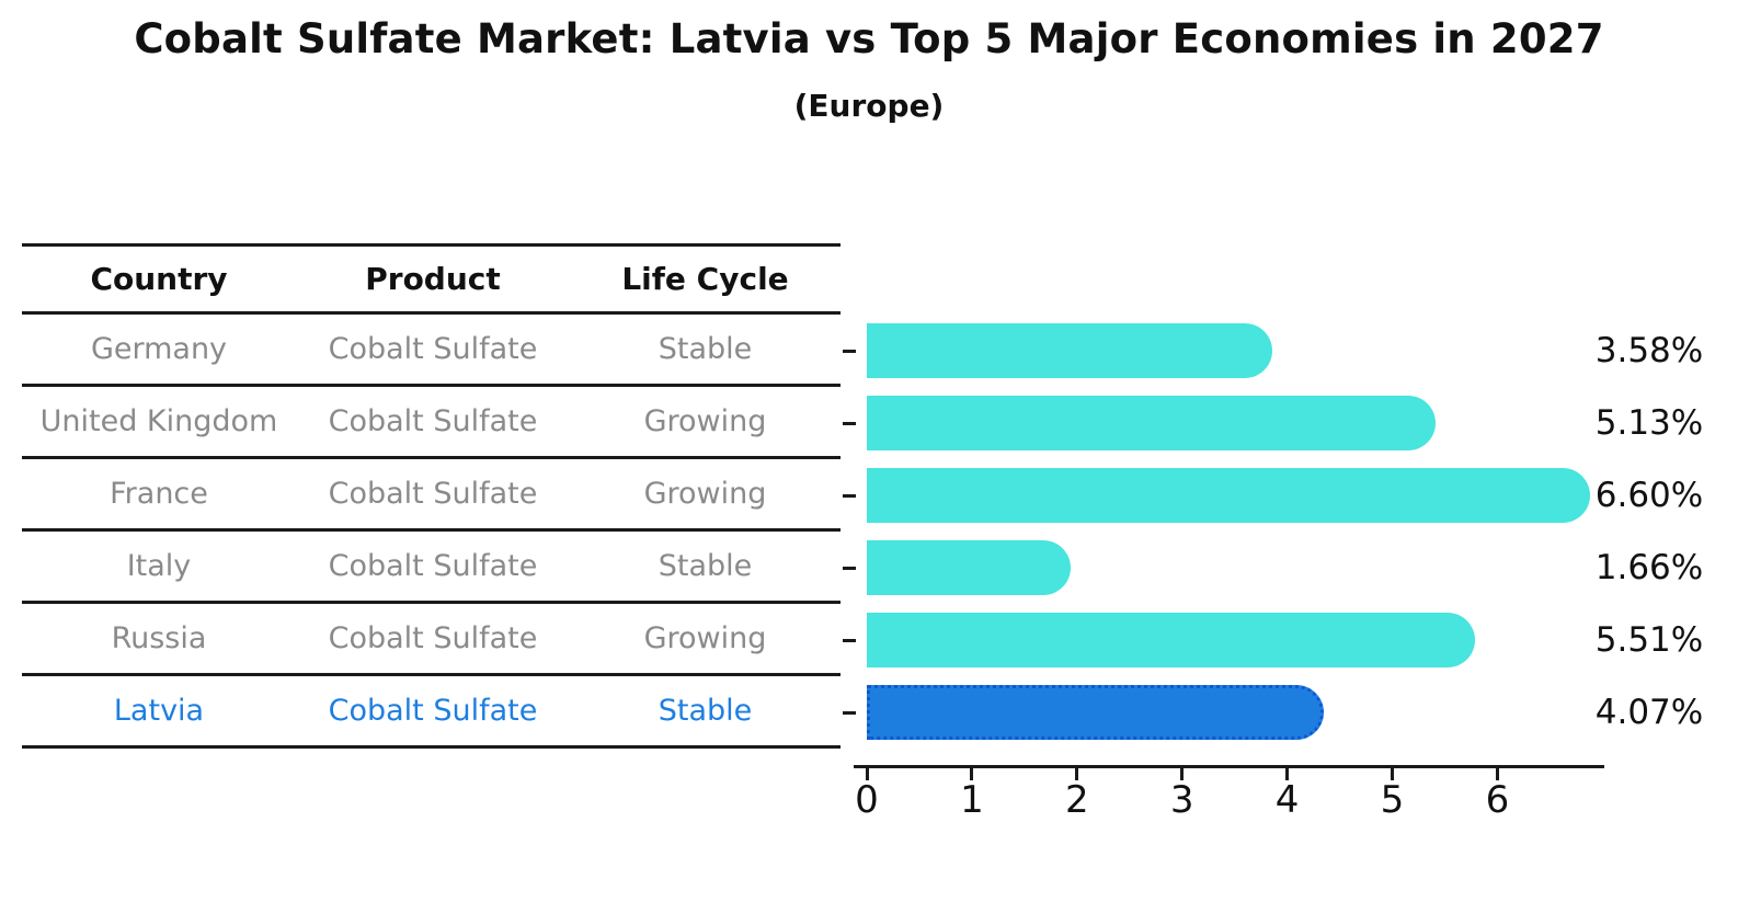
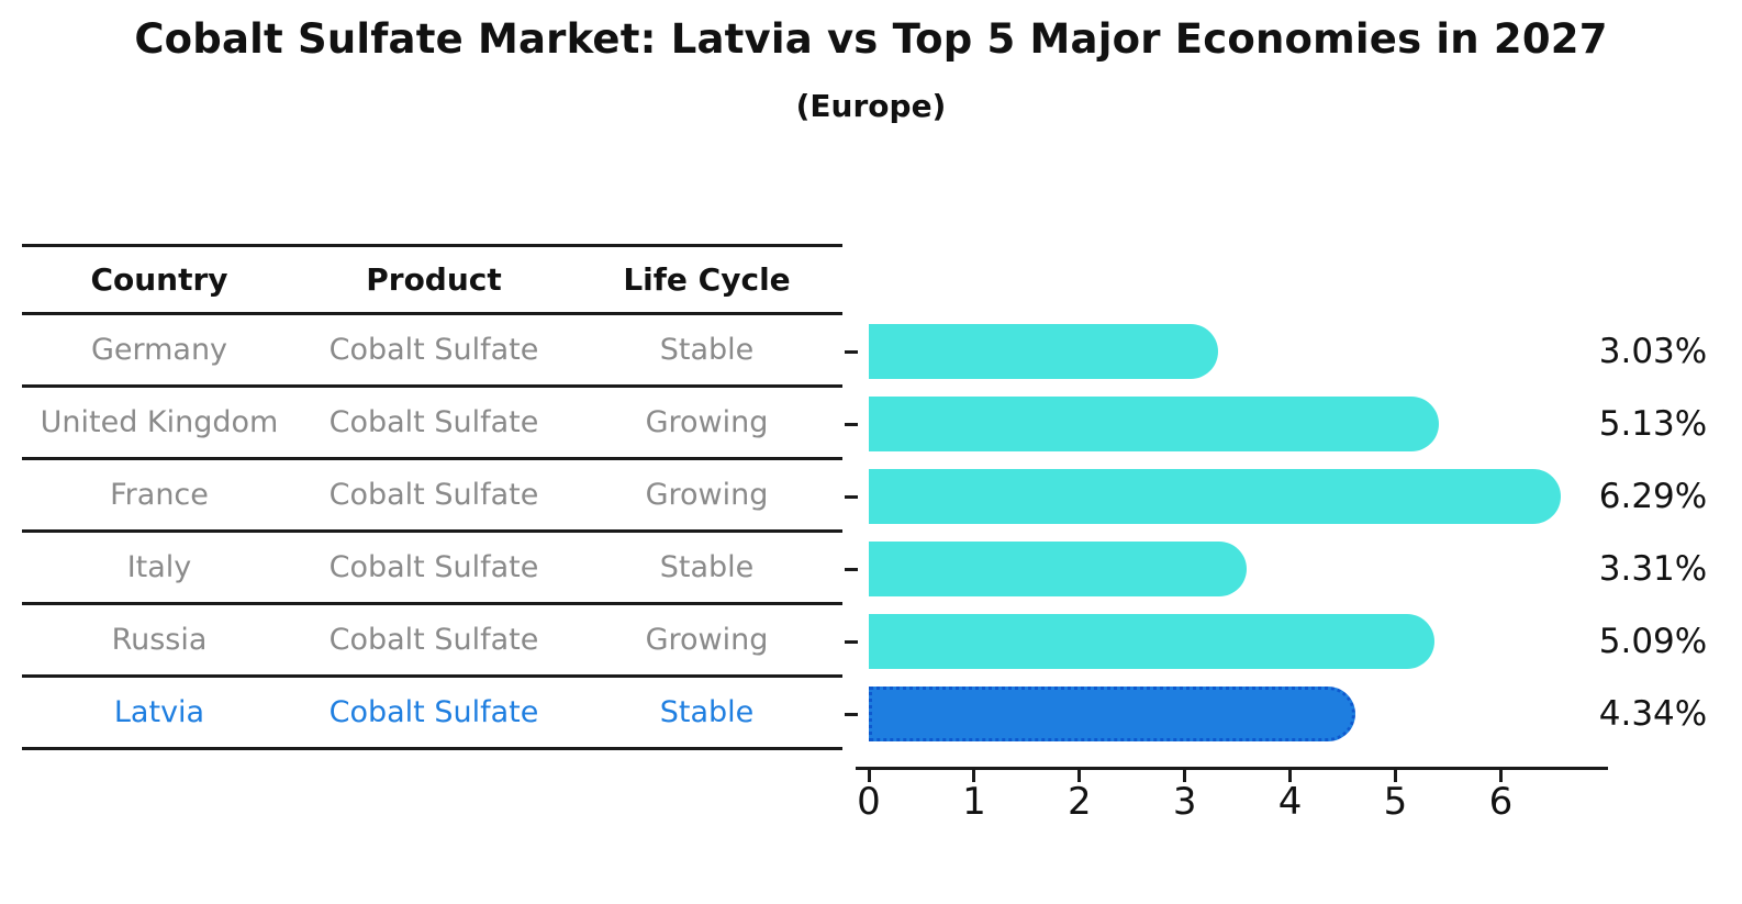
Germany: 3.58% -> 3.03%
France: 6.60% -> 6.29%
Italy: 1.66% -> 3.31%
Russia: 5.51% -> 5.09%
Latvia: 4.07% -> 4.34%
